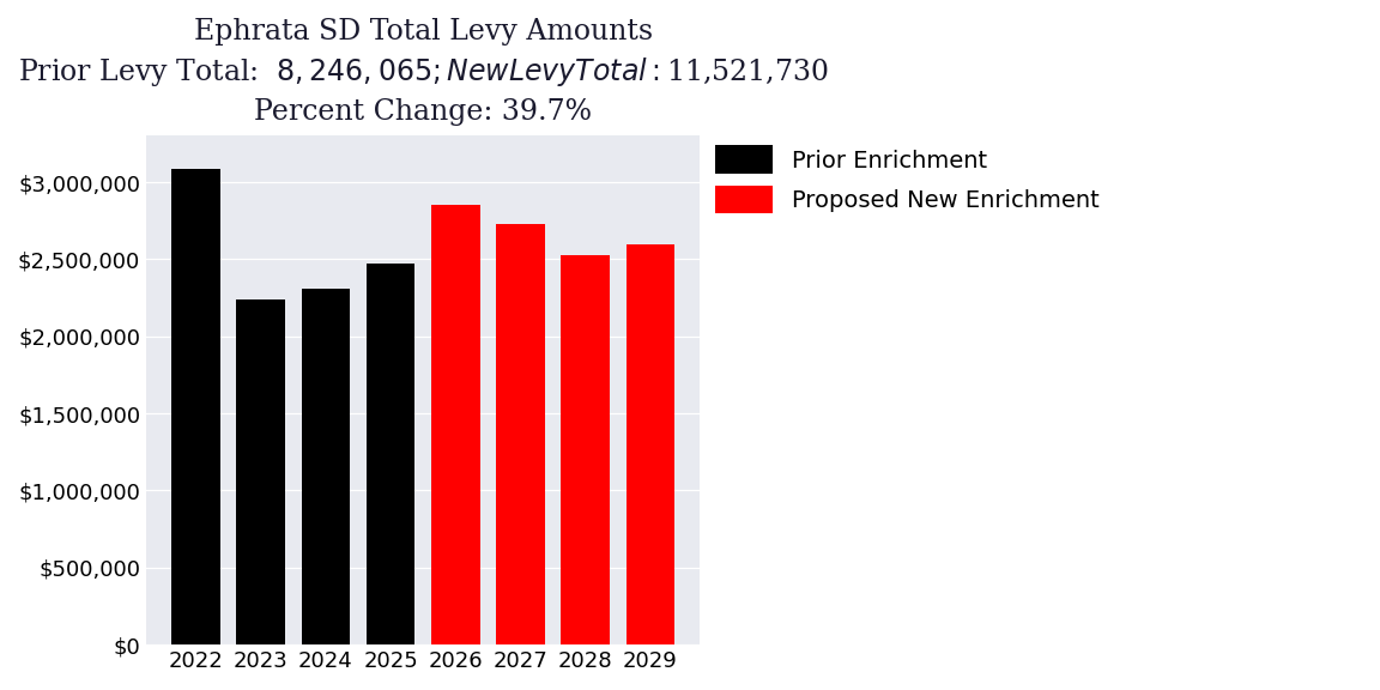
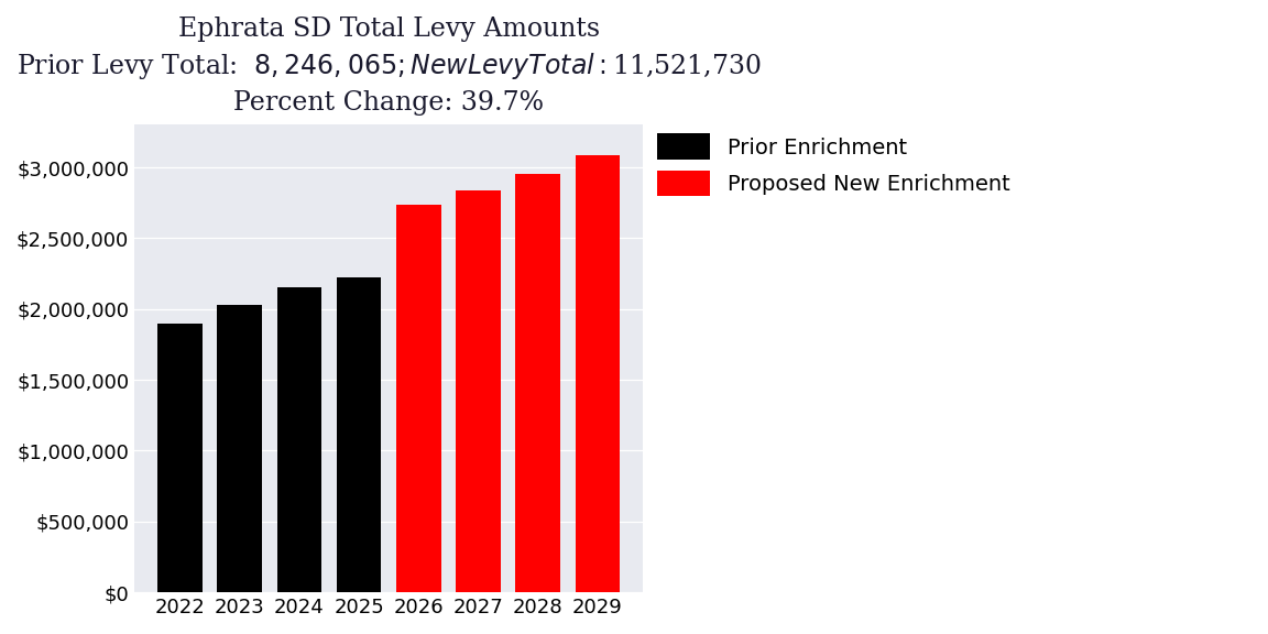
2022: $3,090,000 -> $1,900,000
2023: $2,240,000 -> $2,030,000
2024: $2,310,000 -> $2,150,000
2025: $2,470,000 -> $2,230,000
2026: $2,850,000 -> $2,740,000
2027: $2,730,000 -> $2,840,000
2028: $2,530,000 -> $2,960,000
2029: $2,600,000 -> $3,090,000
